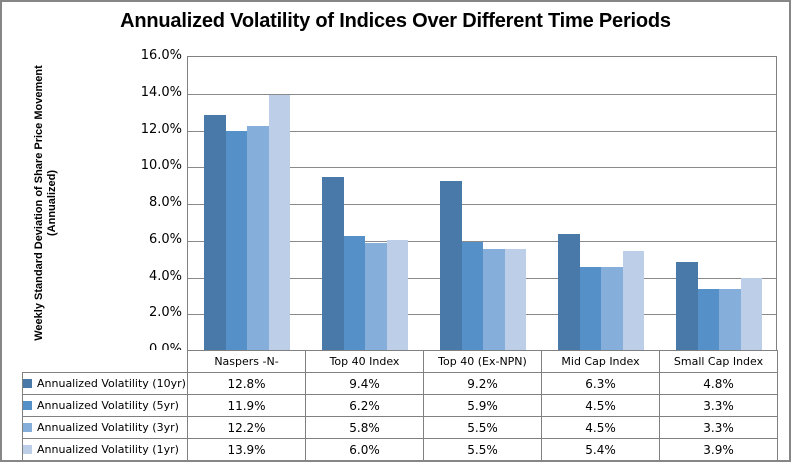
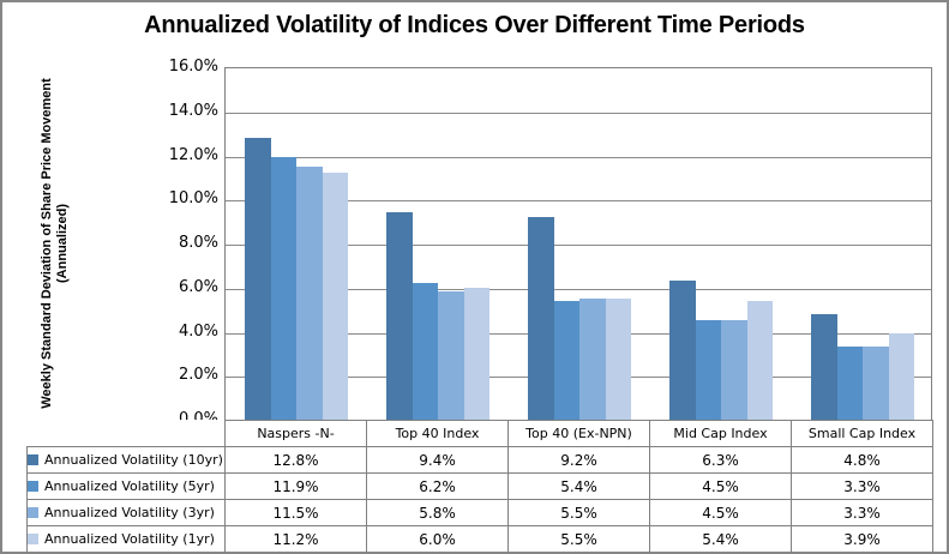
Annualized Volatility (3yr)/Naspers -N-: 12.2% -> 11.5%
Annualized Volatility (1yr)/Naspers -N-: 13.9% -> 11.2%
Annualized Volatility (5yr)/Top 40 (Ex-NPN): 5.9% -> 5.4%
